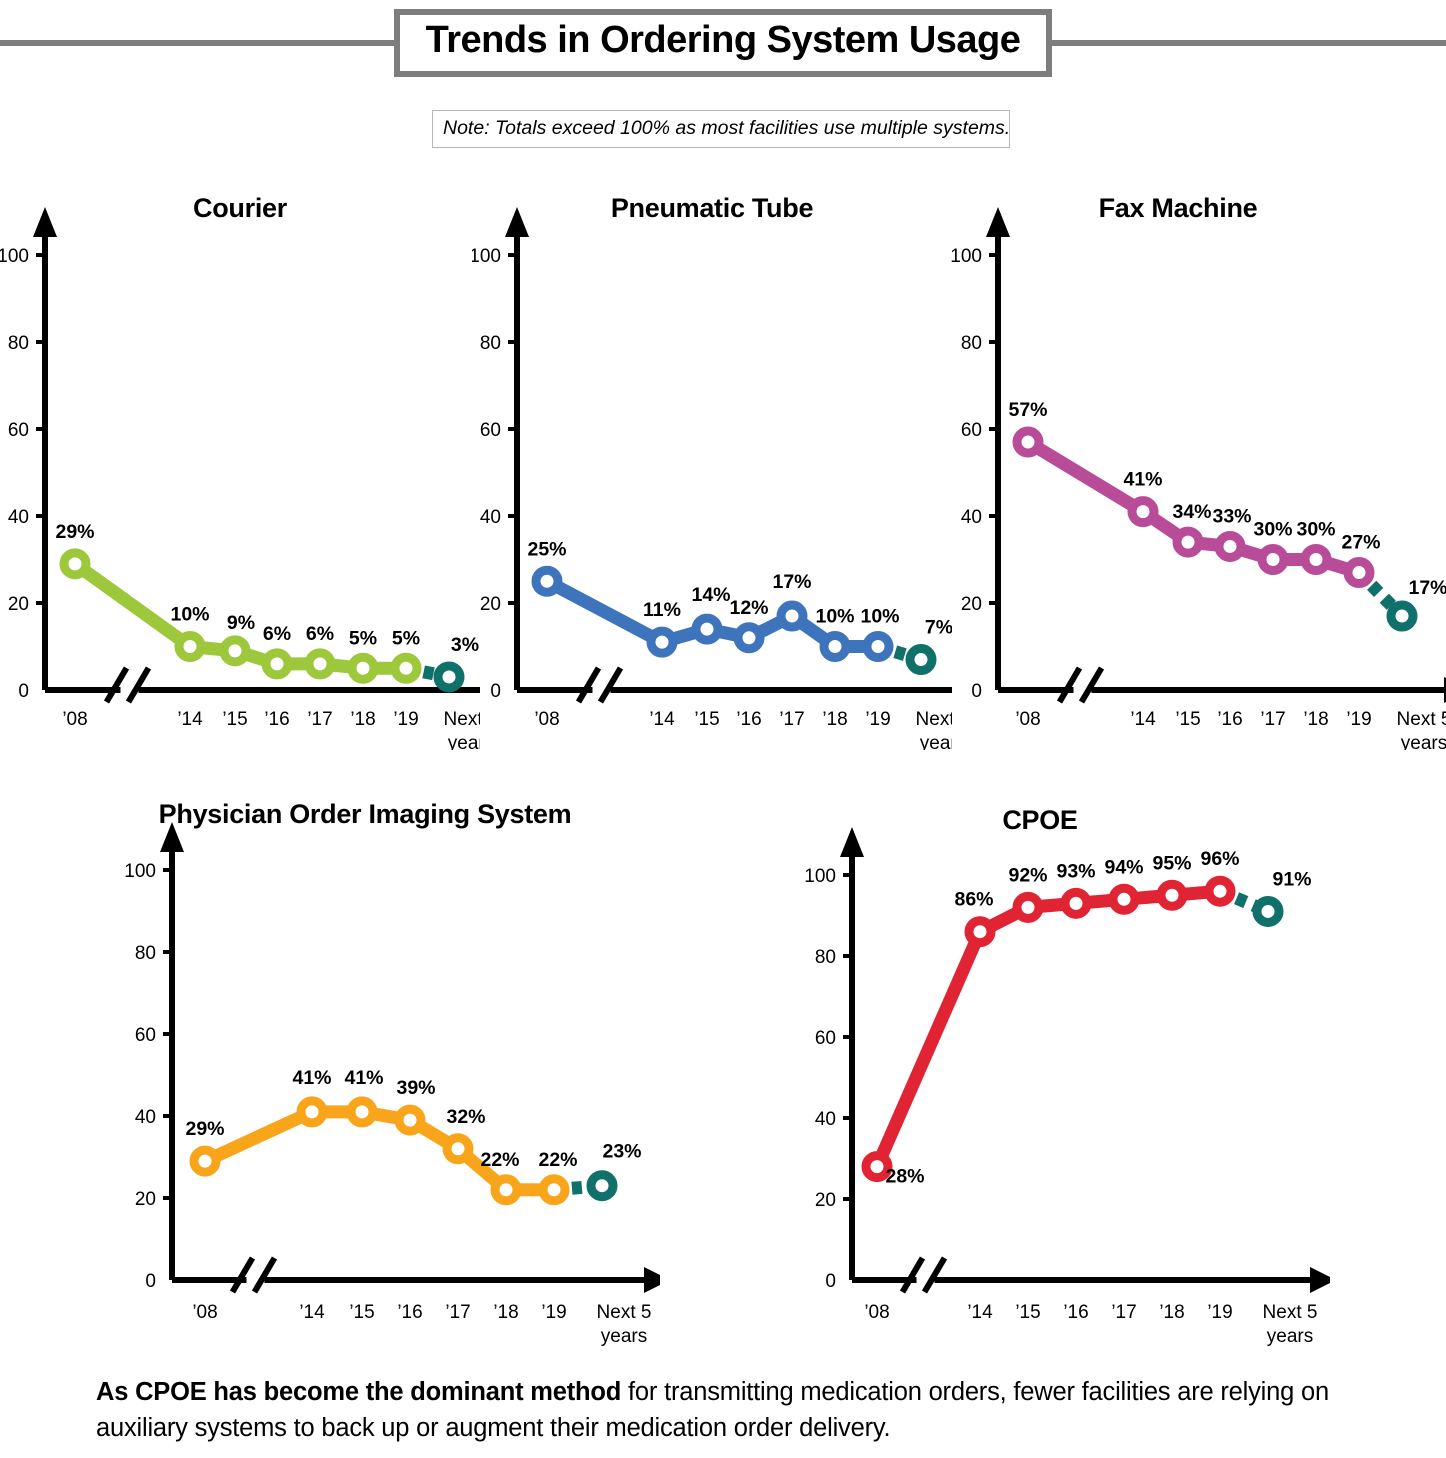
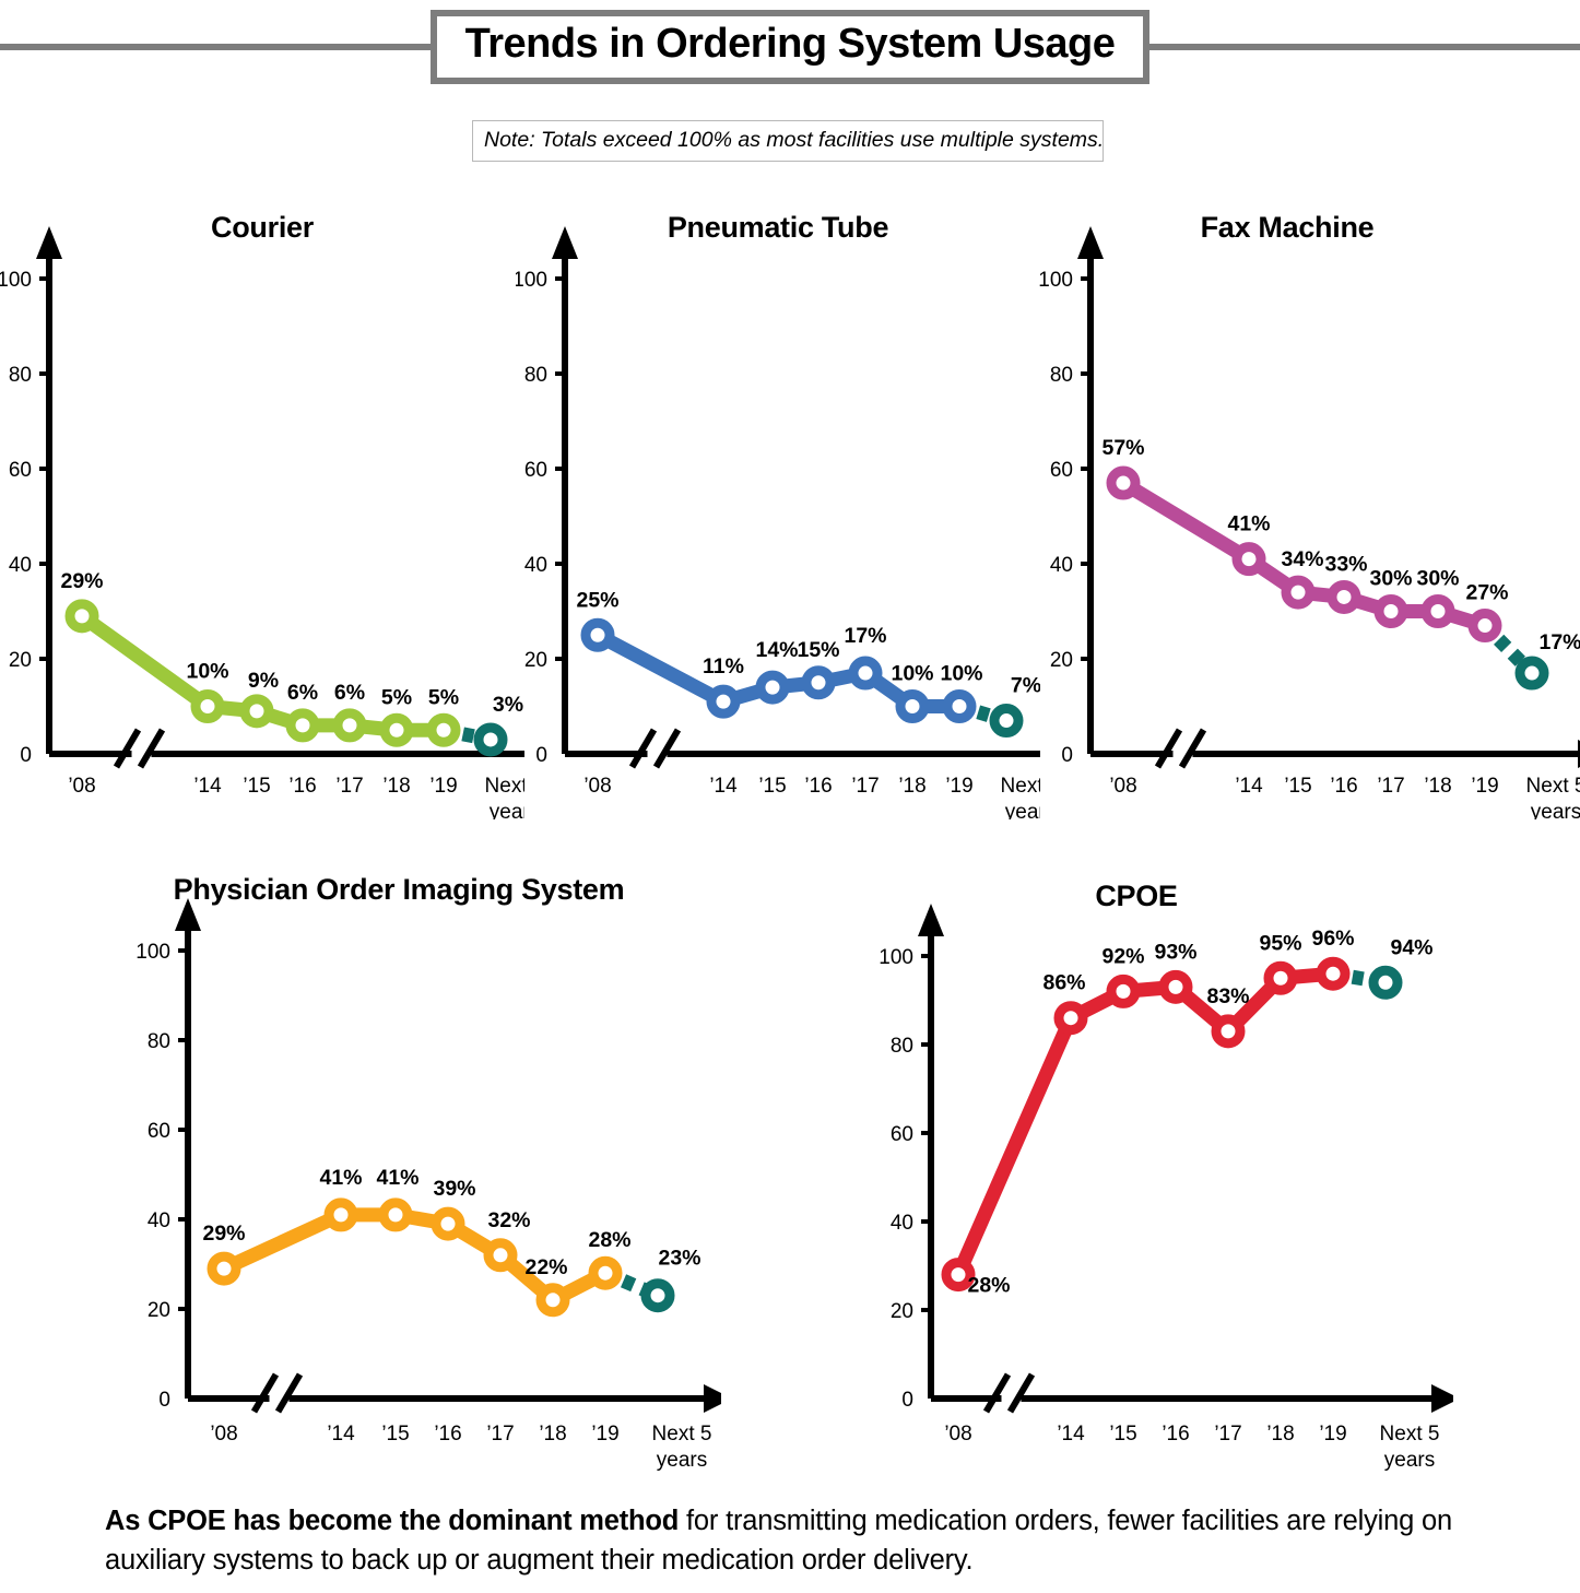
Pneumatic Tube/’16: 12% -> 15%
Physician Order Imaging System/’19: 22% -> 28%
CPOE/’17: 94% -> 83%
CPOE/Next 5 years: 91% -> 94%
